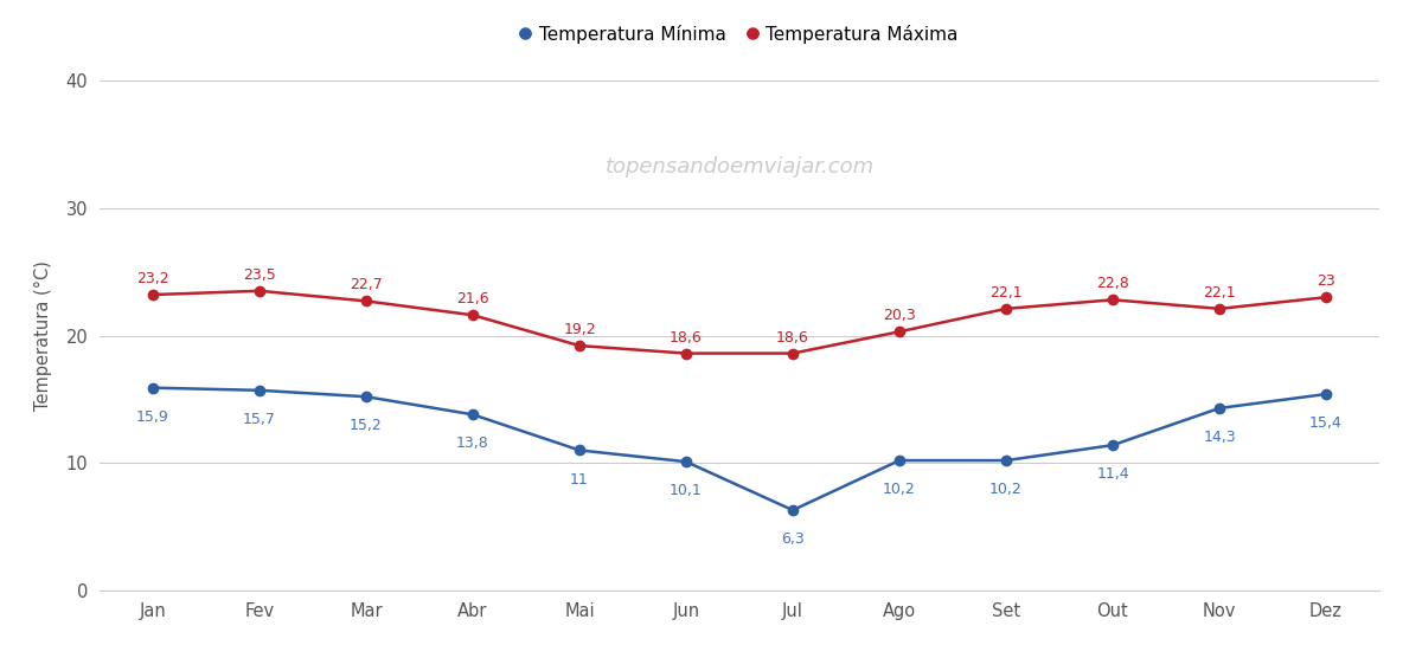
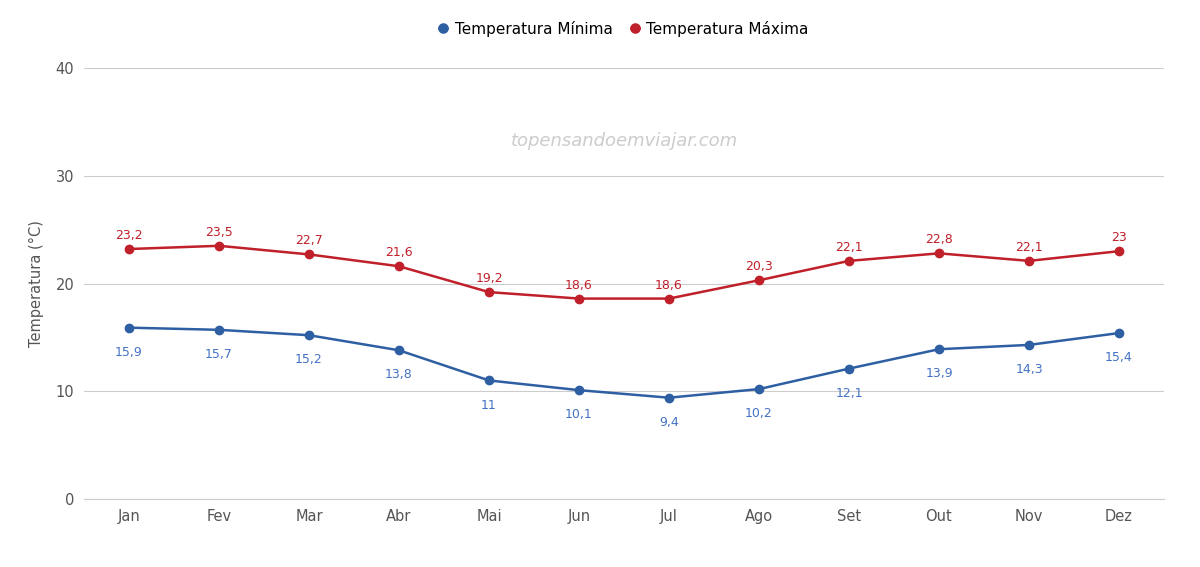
Temperatura Mínima/Jul: 6,3 -> 9,4
Temperatura Mínima/Set: 10,2 -> 12,1
Temperatura Mínima/Out: 11,4 -> 13,9
